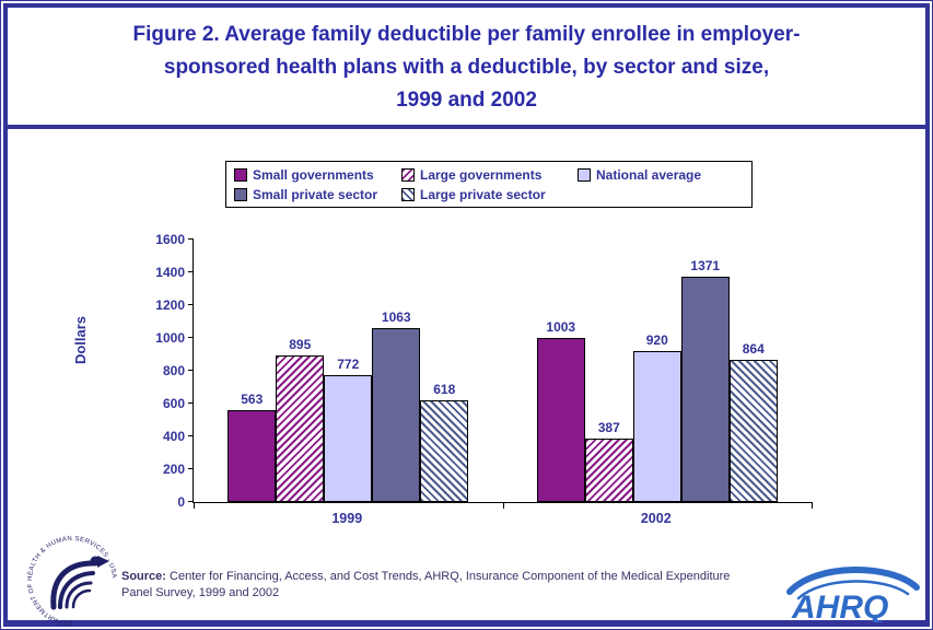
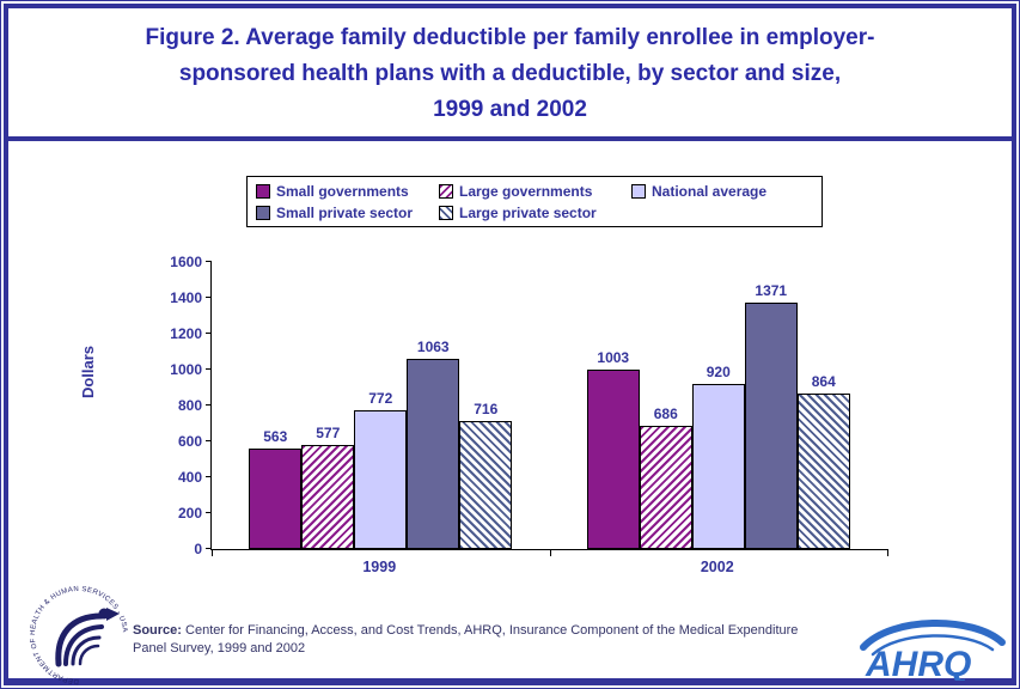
Large governments/1999: 895 -> 577
Large private sector/1999: 618 -> 716
Large governments/2002: 387 -> 686
